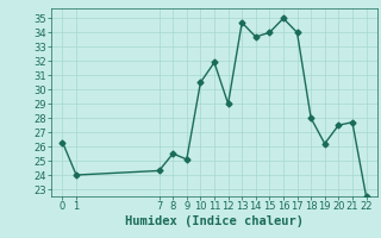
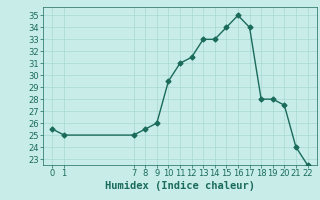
0: 26.3 -> 25.5
1: 24.0 -> 25.0
7: 24.3 -> 25.0
9: 25.1 -> 26.0
10: 30.5 -> 29.5
11: 31.9 -> 31.0
12: 29.0 -> 31.5
13: 34.7 -> 33.0
14: 33.7 -> 33.0
19: 26.2 -> 28.0
21: 27.7 -> 24.0
